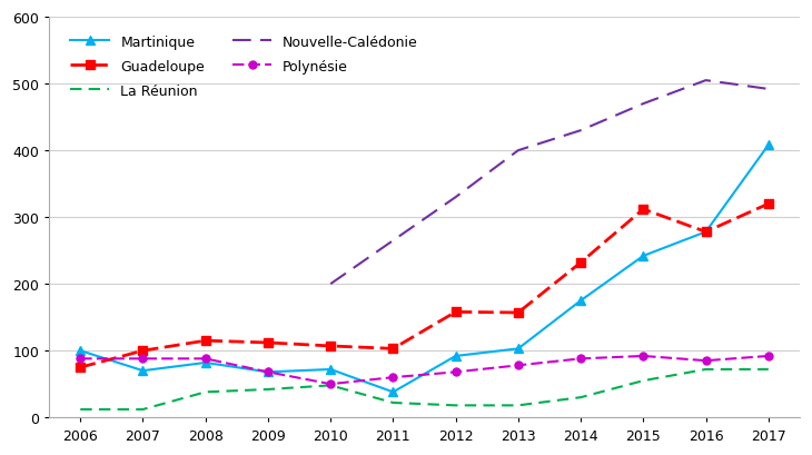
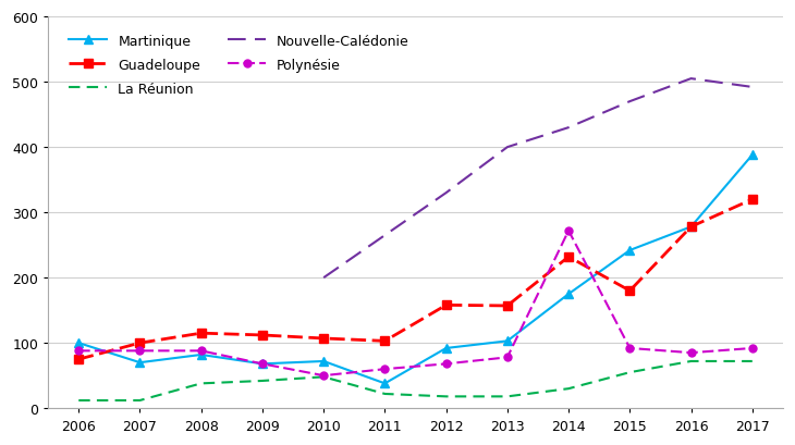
Polynésie/2014: 88 -> 272
Guadeloupe/2015: 312 -> 180
Martinique/2017: 408 -> 388
